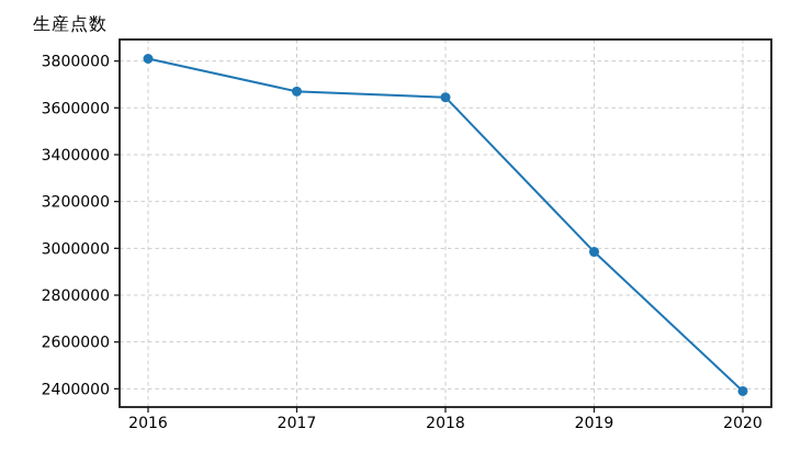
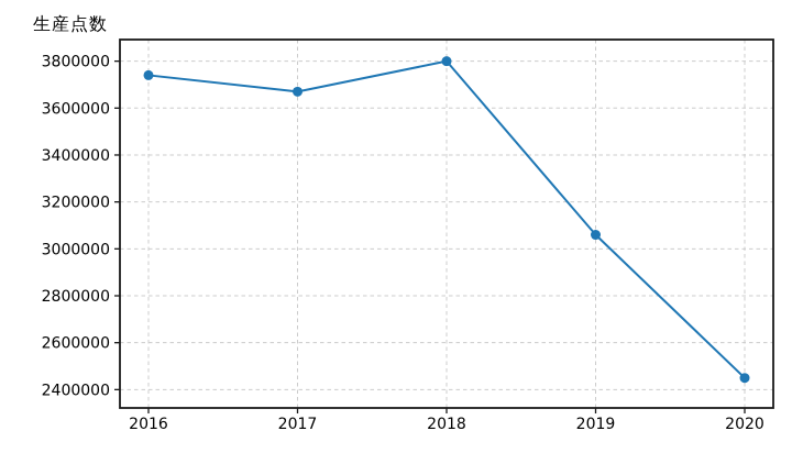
2016: 3810000 -> 3740000
2018: 3640000 -> 3800000
2019: 2980000 -> 3060000
2020: 2390000 -> 2450000
